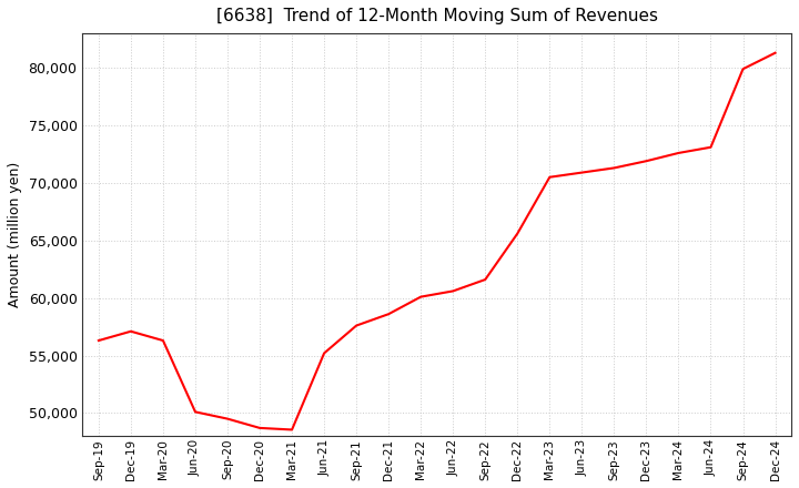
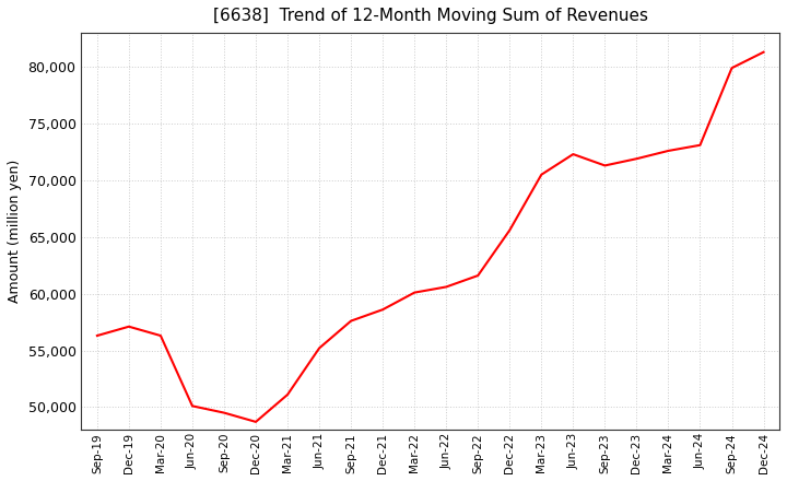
Mar-21: 48,600 -> 51,100
Jun-23: 70,900 -> 72,300
